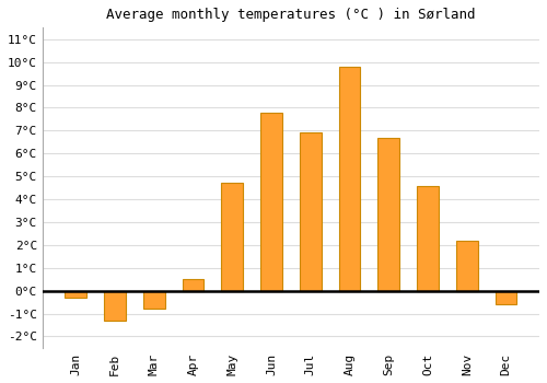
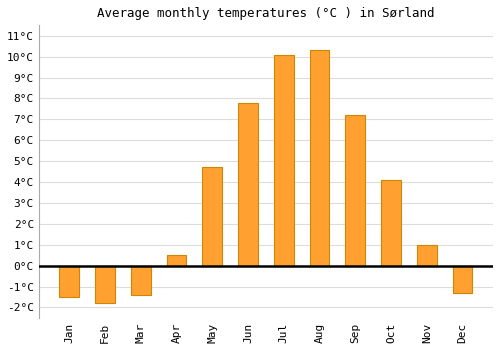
Jan: -0.3°C -> -1.5°C
Feb: -1.3°C -> -1.8°C
Mar: -0.8°C -> -1.4°C
Jul: 6.9°C -> 10.1°C
Aug: 9.8°C -> 10.3°C
Sep: 6.7°C -> 7.2°C
Oct: 4.6°C -> 4.1°C
Nov: 2.2°C -> 1.0°C
Dec: -0.6°C -> -1.3°C
